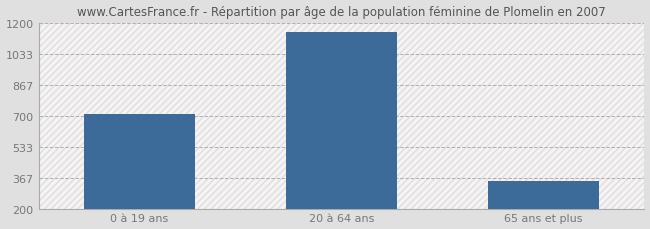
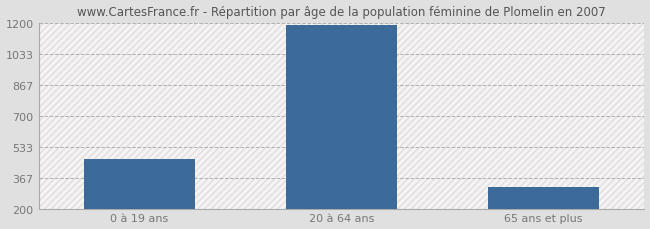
0 à 19 ans: 710 -> 470
20 à 64 ans: 1150 -> 1190
65 ans et plus: 350 -> 320
